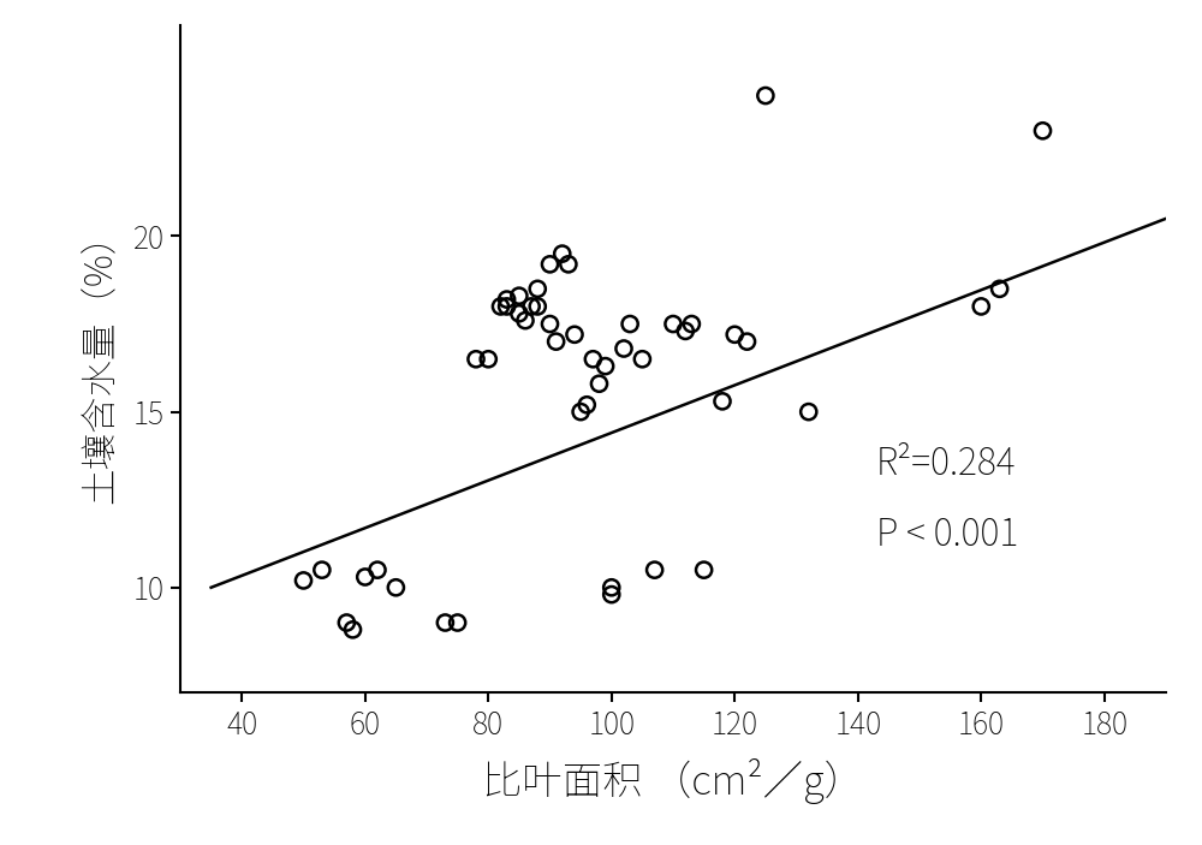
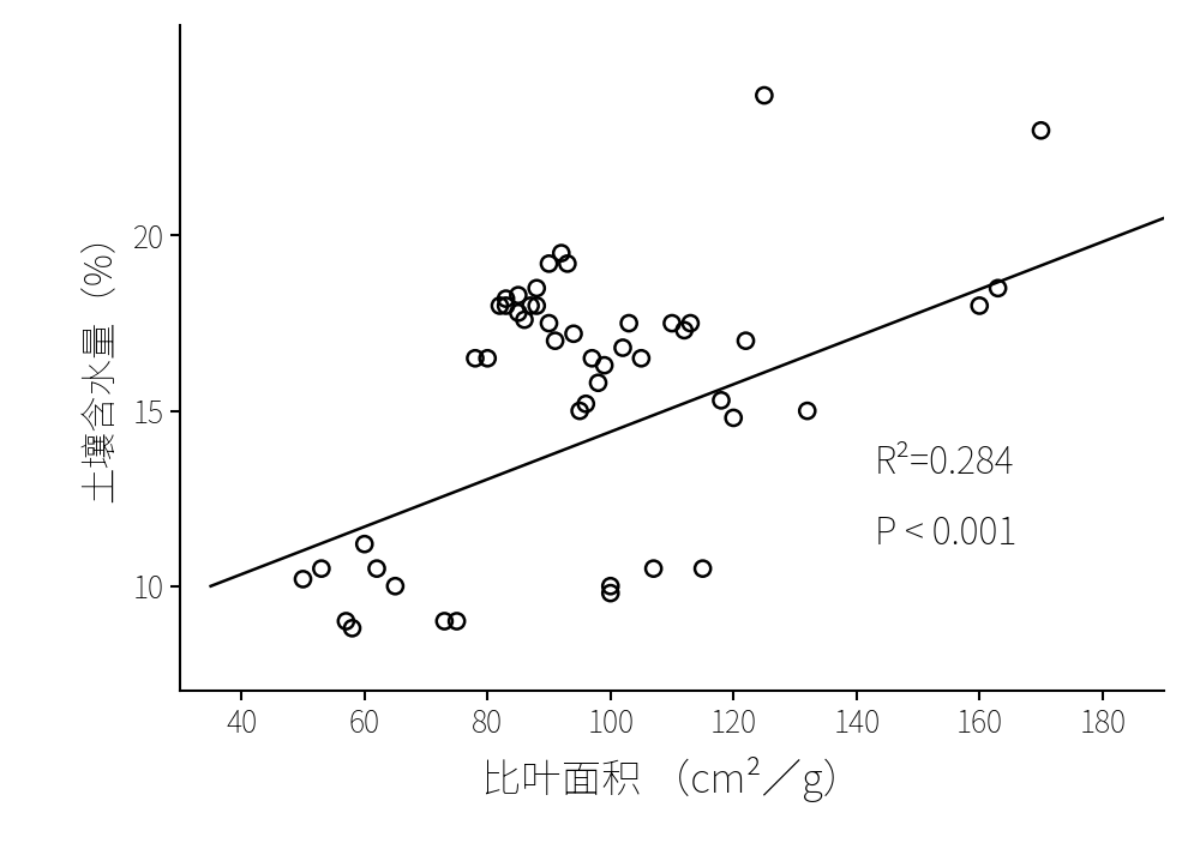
60: 10.3 -> 11.2
120: 17.2 -> 14.8
